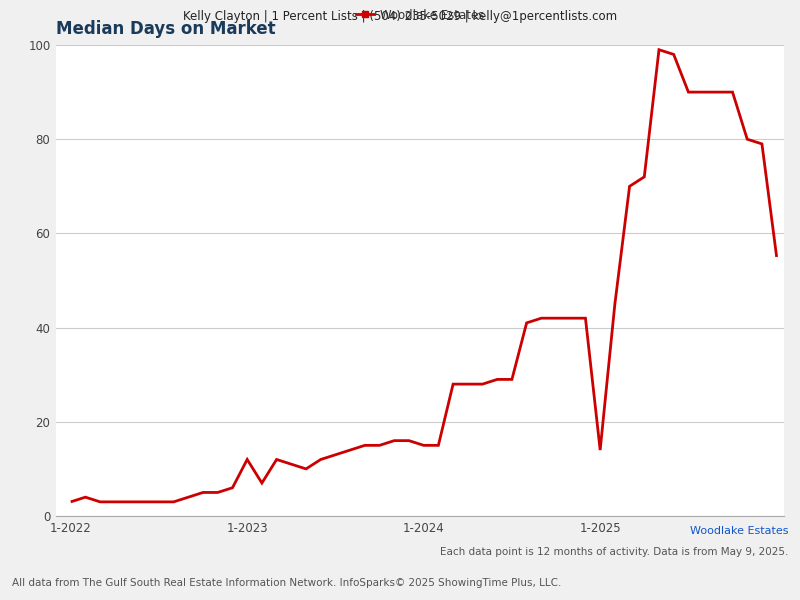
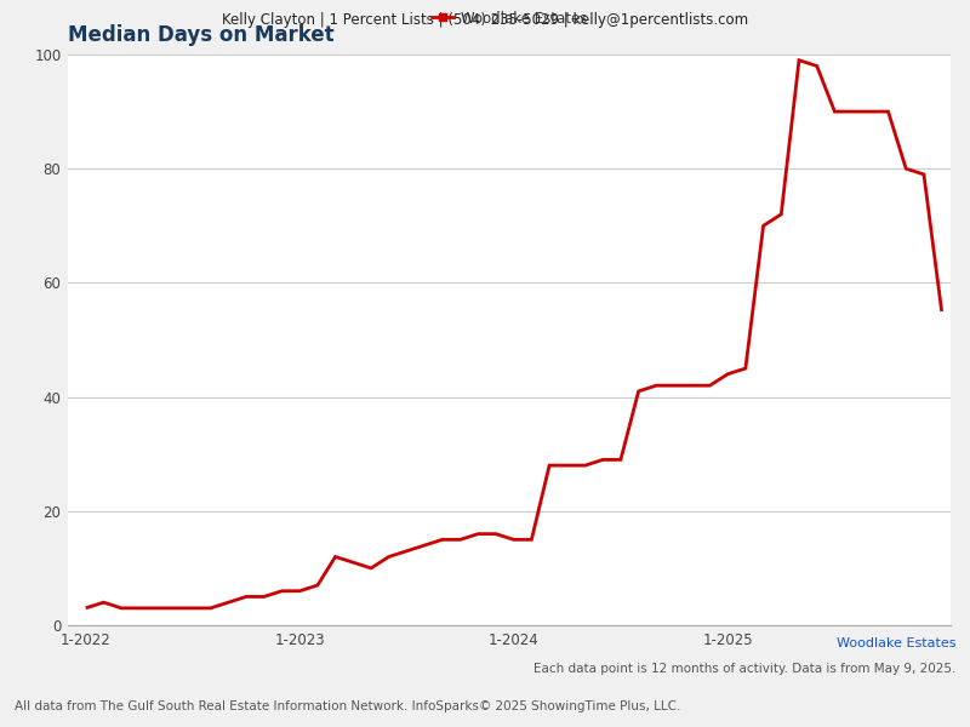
1-2023: 12 -> 6
1-2025: 14 -> 44
